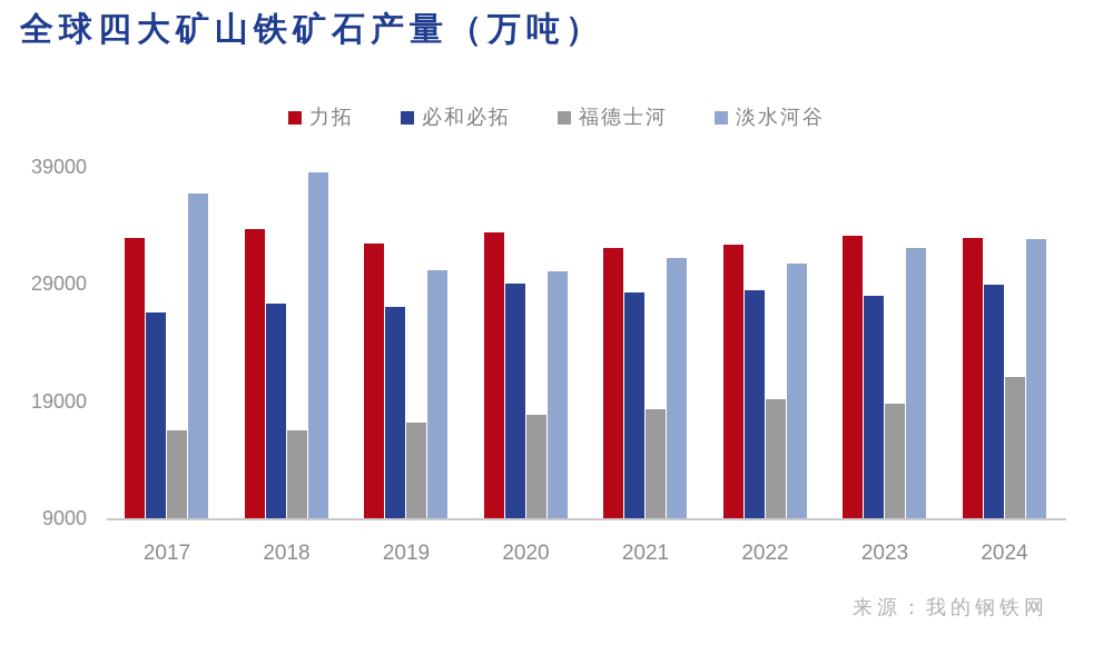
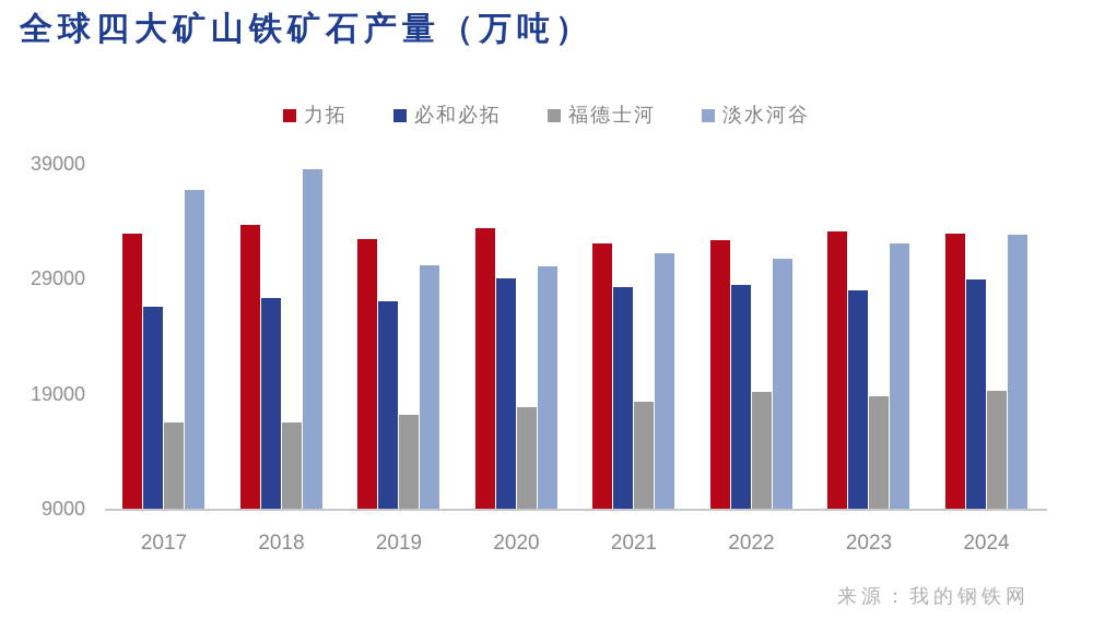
福德士河/2024: 21100 -> 19300
